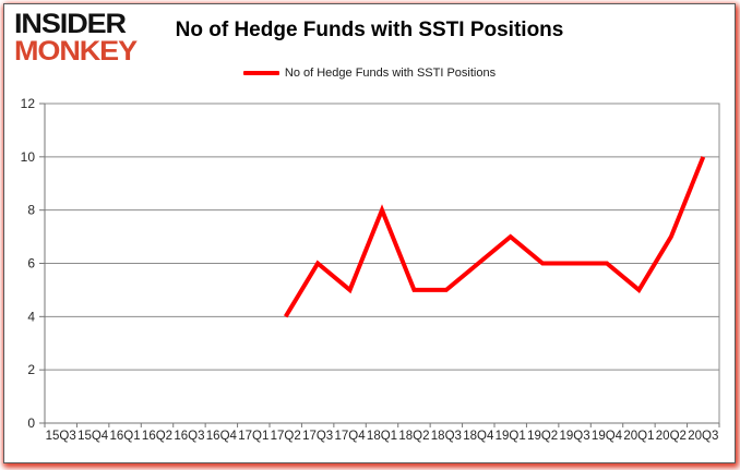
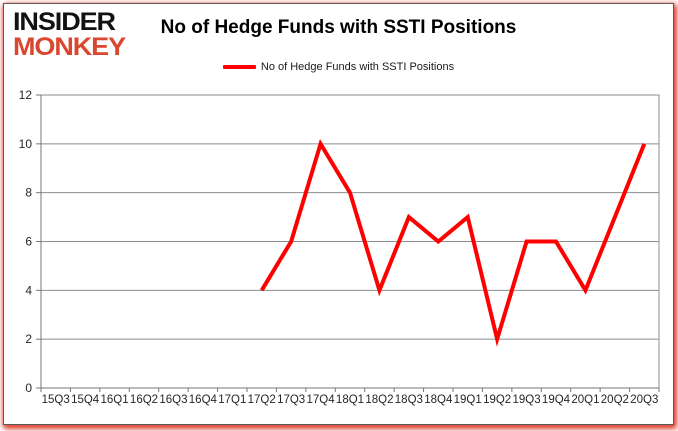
17Q4: 5 -> 10
18Q2: 5 -> 4
18Q3: 5 -> 7
19Q2: 6 -> 2
20Q1: 5 -> 4
